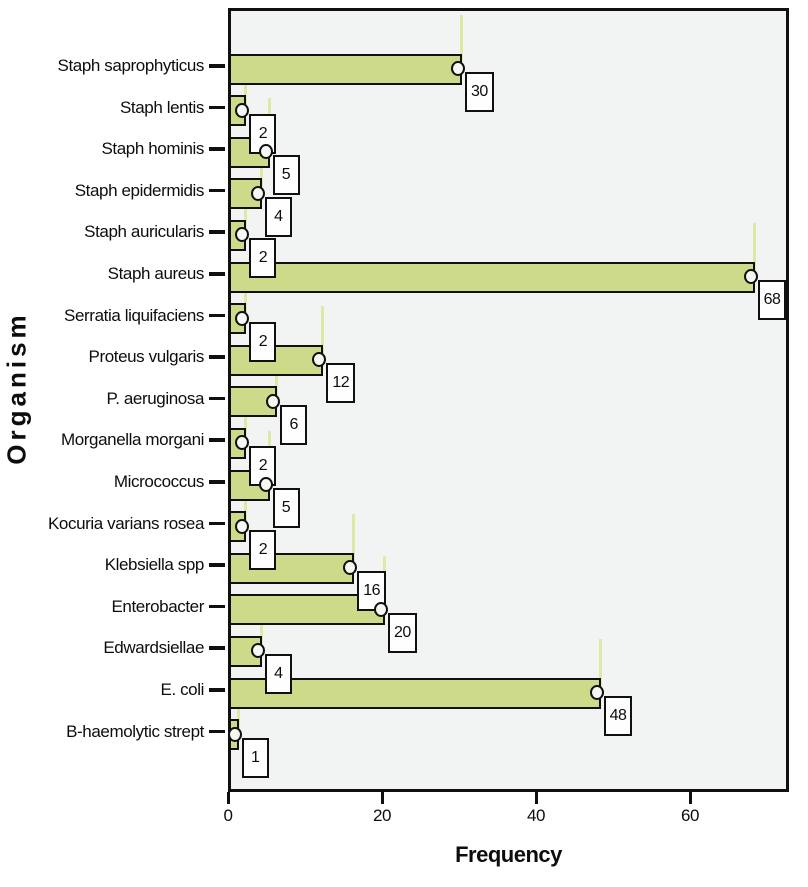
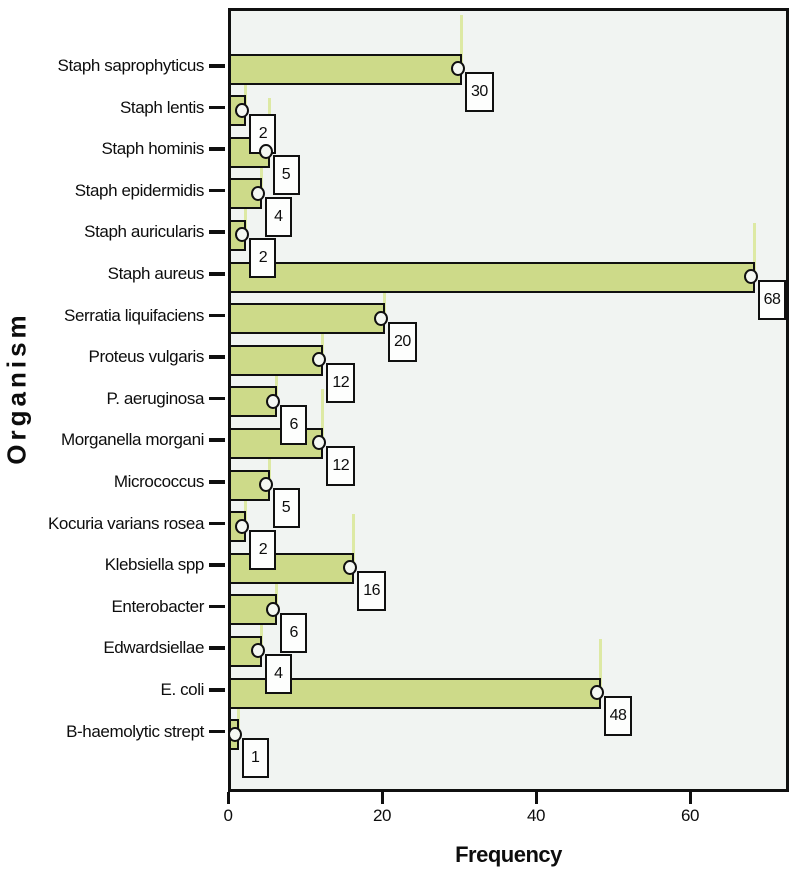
Serratia liquifaciens: 2 -> 20
Morganella morgani: 2 -> 12
Enterobacter: 20 -> 6
